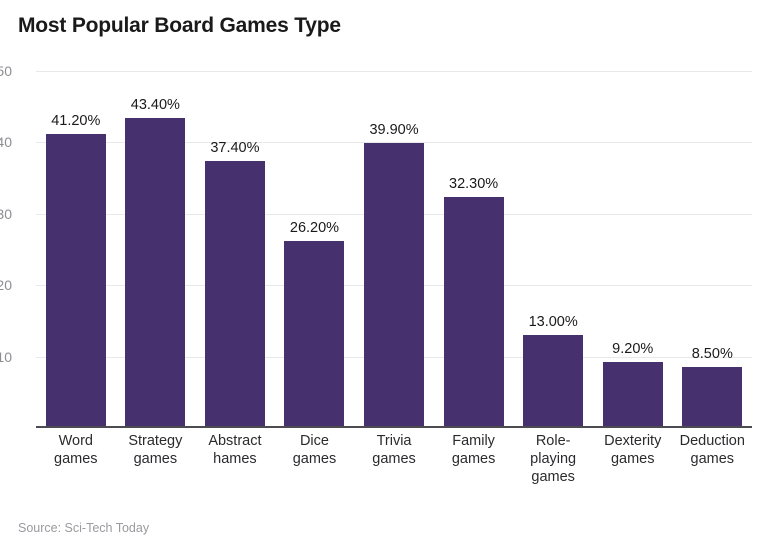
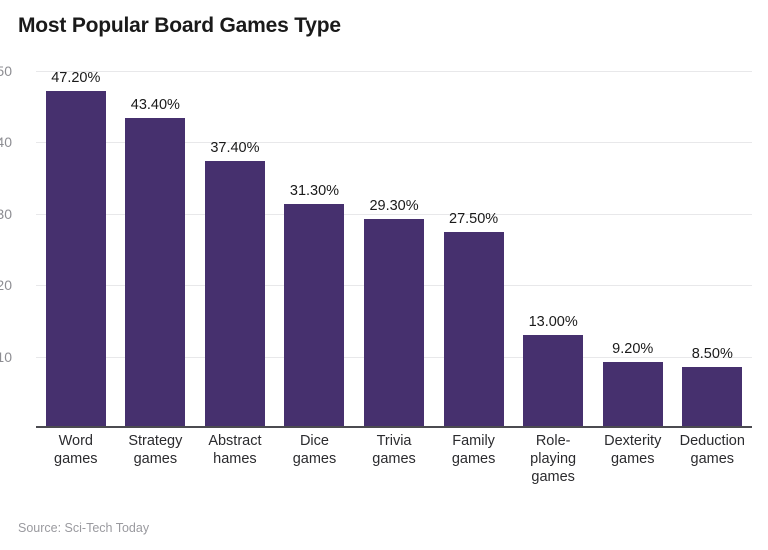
Word games: 41.20% -> 47.20%
Dice games: 26.20% -> 31.30%
Trivia games: 39.90% -> 29.30%
Family games: 32.30% -> 27.50%
